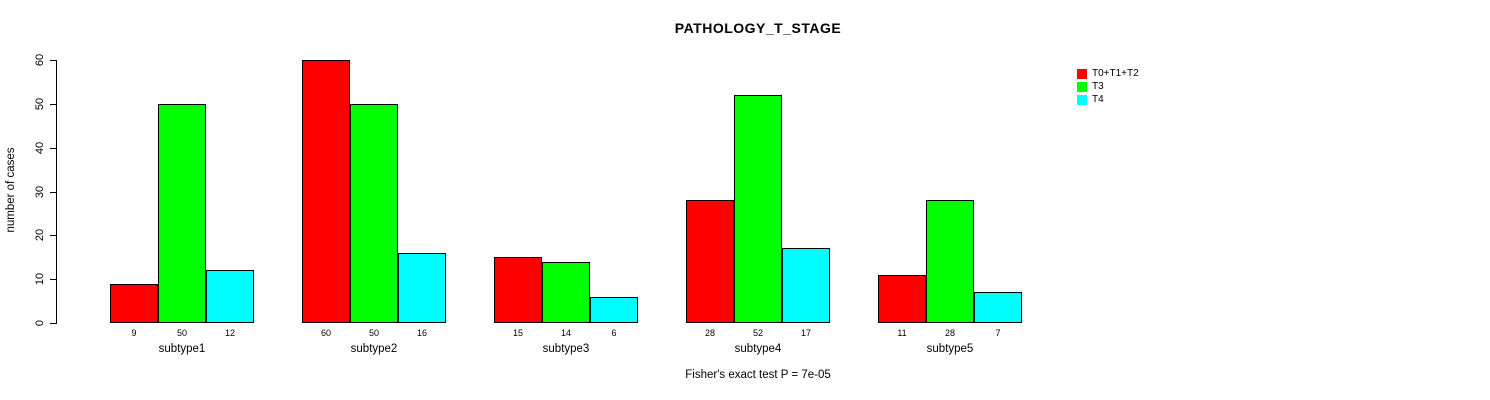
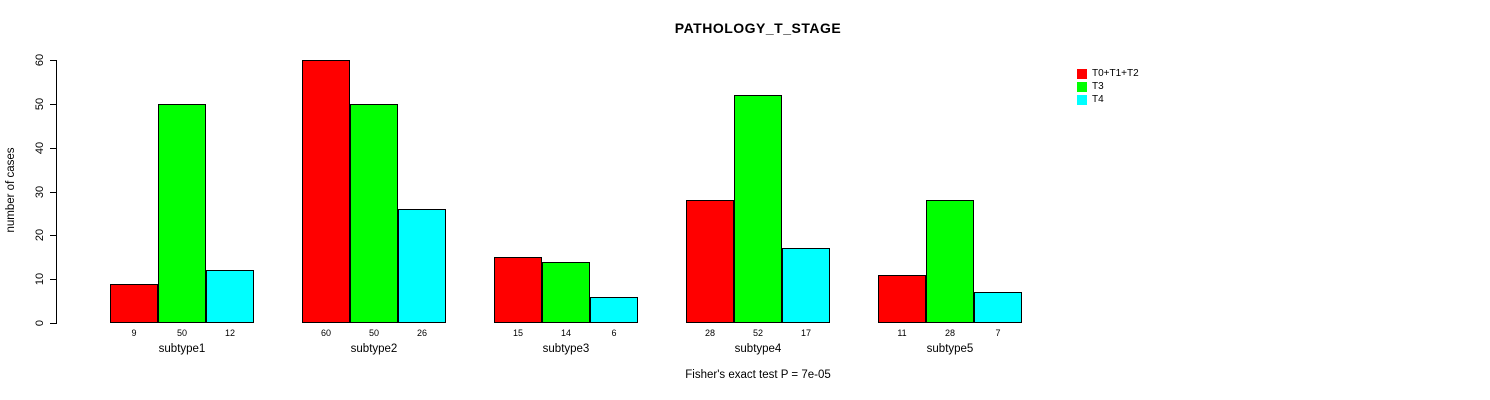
T4/subtype2: 16 -> 26
